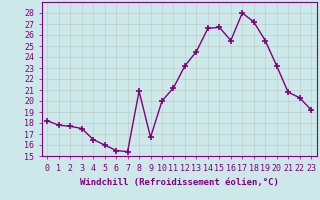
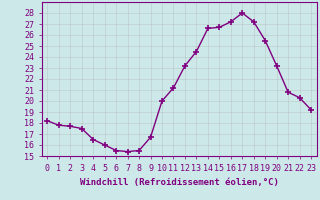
8: 20.9 -> 15.5
16: 25.5 -> 27.2
